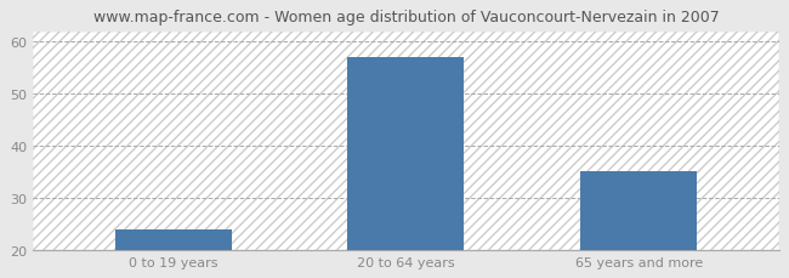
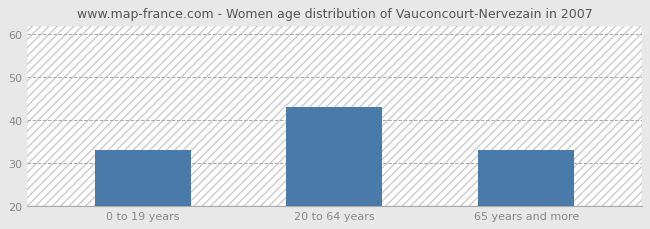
0 to 19 years: 24 -> 33
20 to 64 years: 57 -> 43
65 years and more: 35 -> 33
